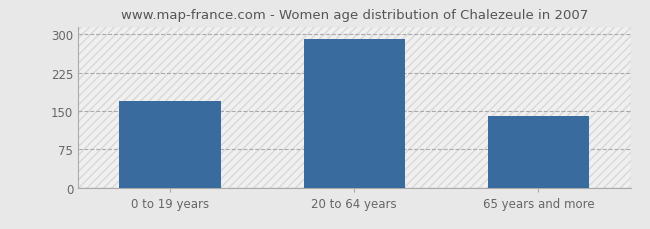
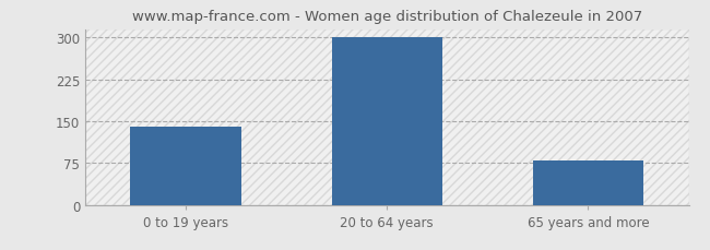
0 to 19 years: 170 -> 140
20 to 64 years: 290 -> 300
65 years and more: 140 -> 80
